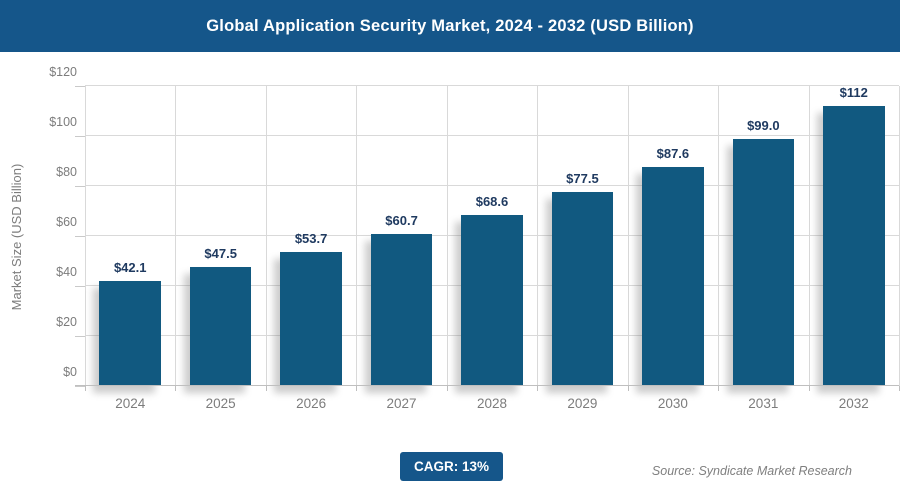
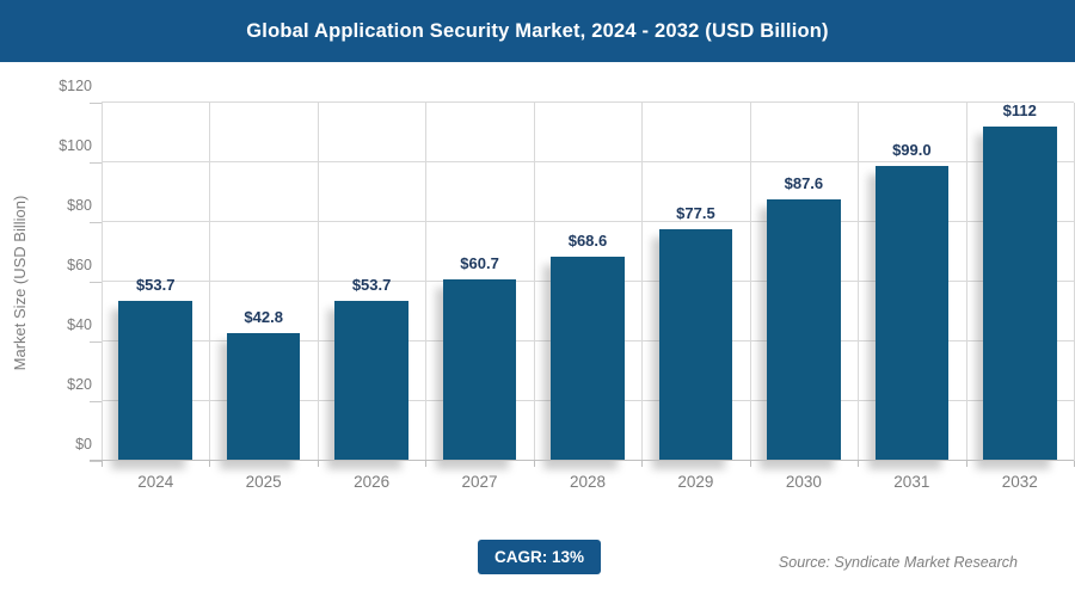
2024: $42.1 -> $53.7
2025: $47.5 -> $42.8
